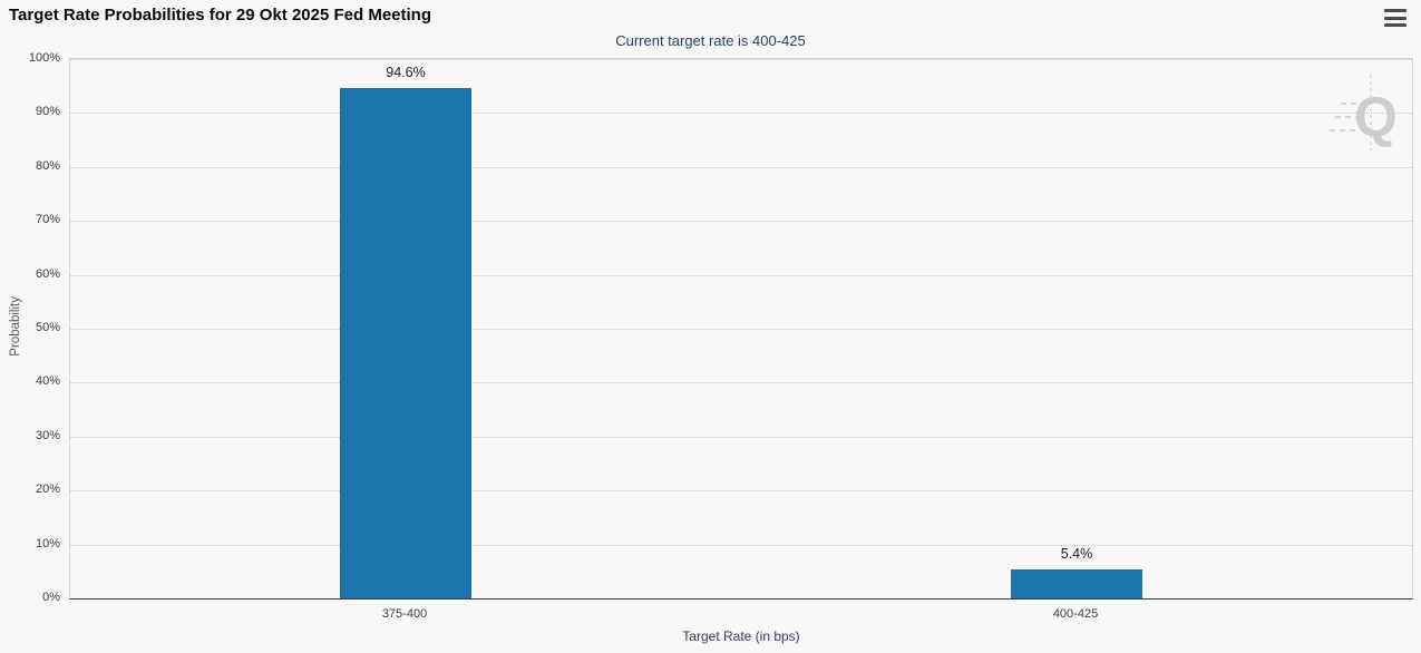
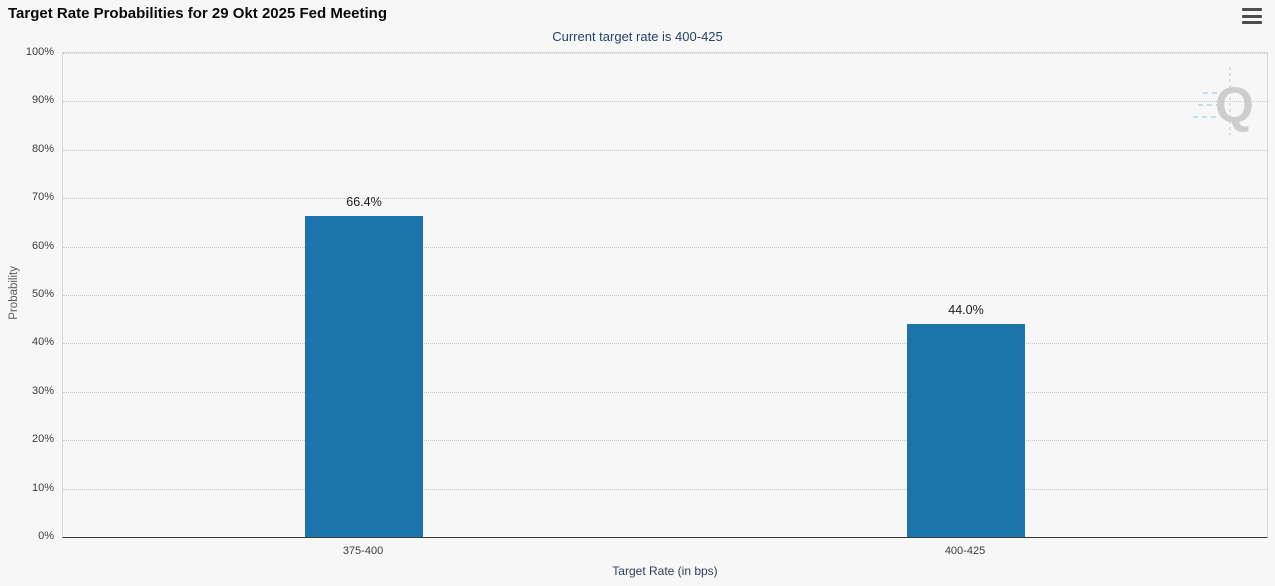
375-400: 94.6% -> 66.4%
400-425: 5.4% -> 44.0%
